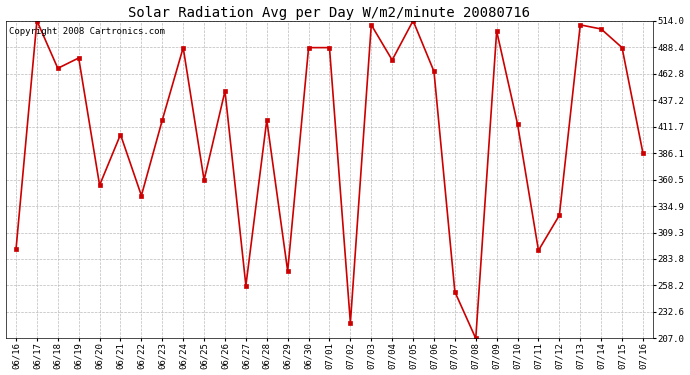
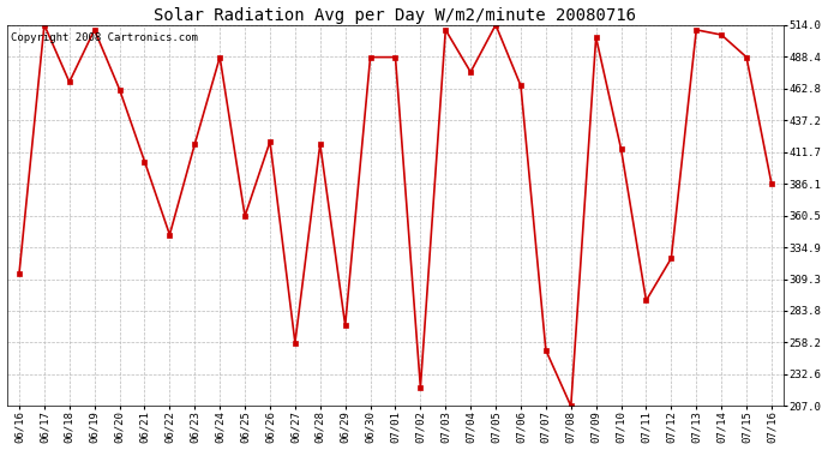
06/16: 293 -> 314
06/19: 478 -> 510
06/20: 355 -> 462
06/26: 446 -> 420
